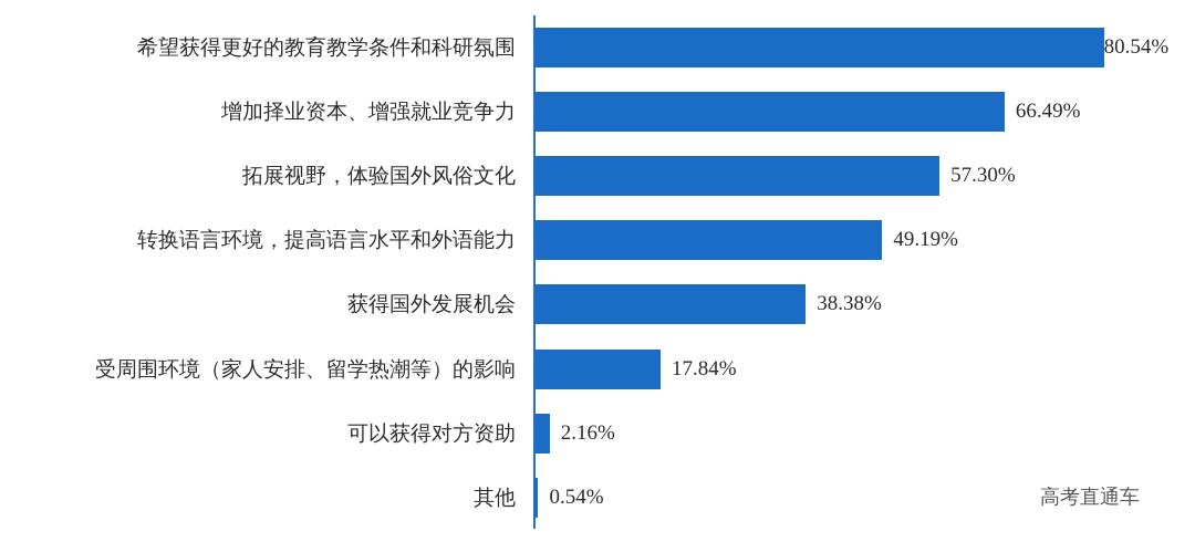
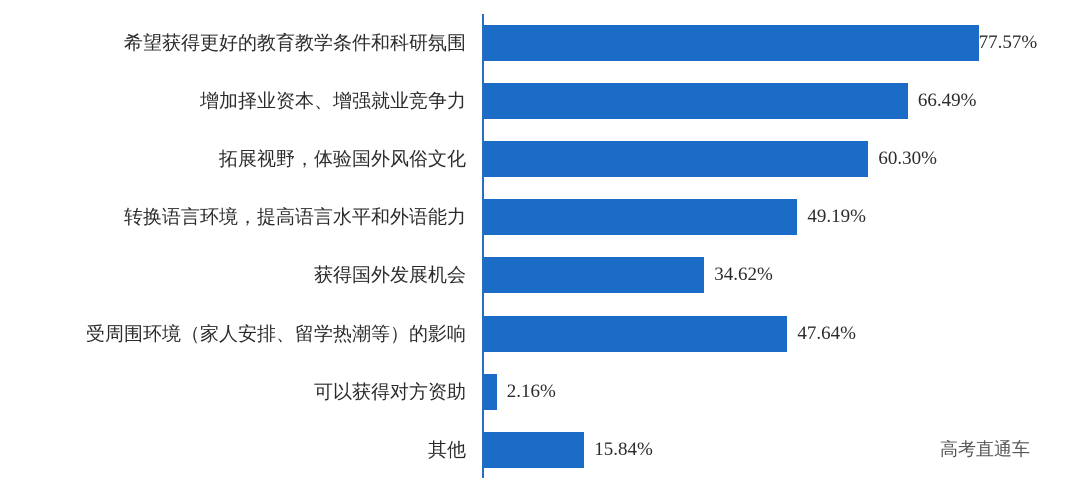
希望获得更好的教育教学条件和科研氛围: 80.54% -> 77.57%
拓展视野，体验国外风俗文化: 57.30% -> 60.30%
获得国外发展机会: 38.38% -> 34.62%
受周围环境（家人安排、留学热潮等）的影响: 17.84% -> 47.64%
其他: 0.54% -> 15.84%
